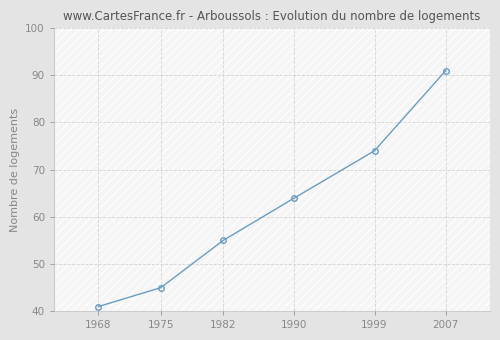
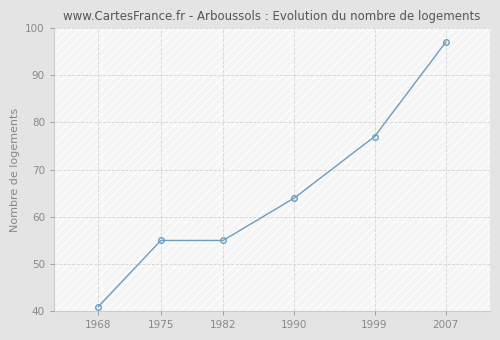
1975: 45 -> 55
1999: 74 -> 77
2007: 91 -> 97
